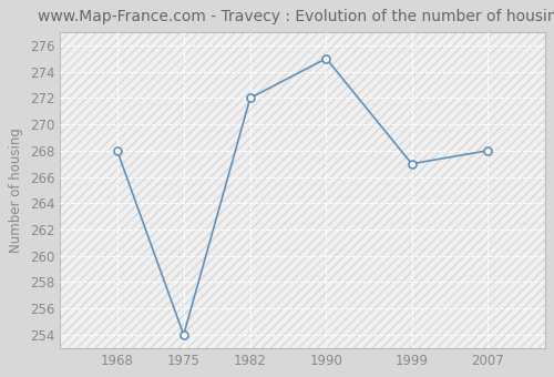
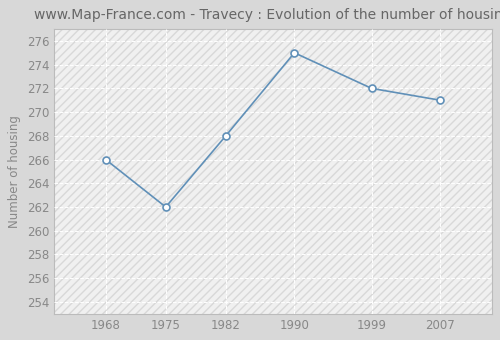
1968: 268 -> 266
1975: 254 -> 262
1982: 272 -> 268
1999: 267 -> 272
2007: 268 -> 271
